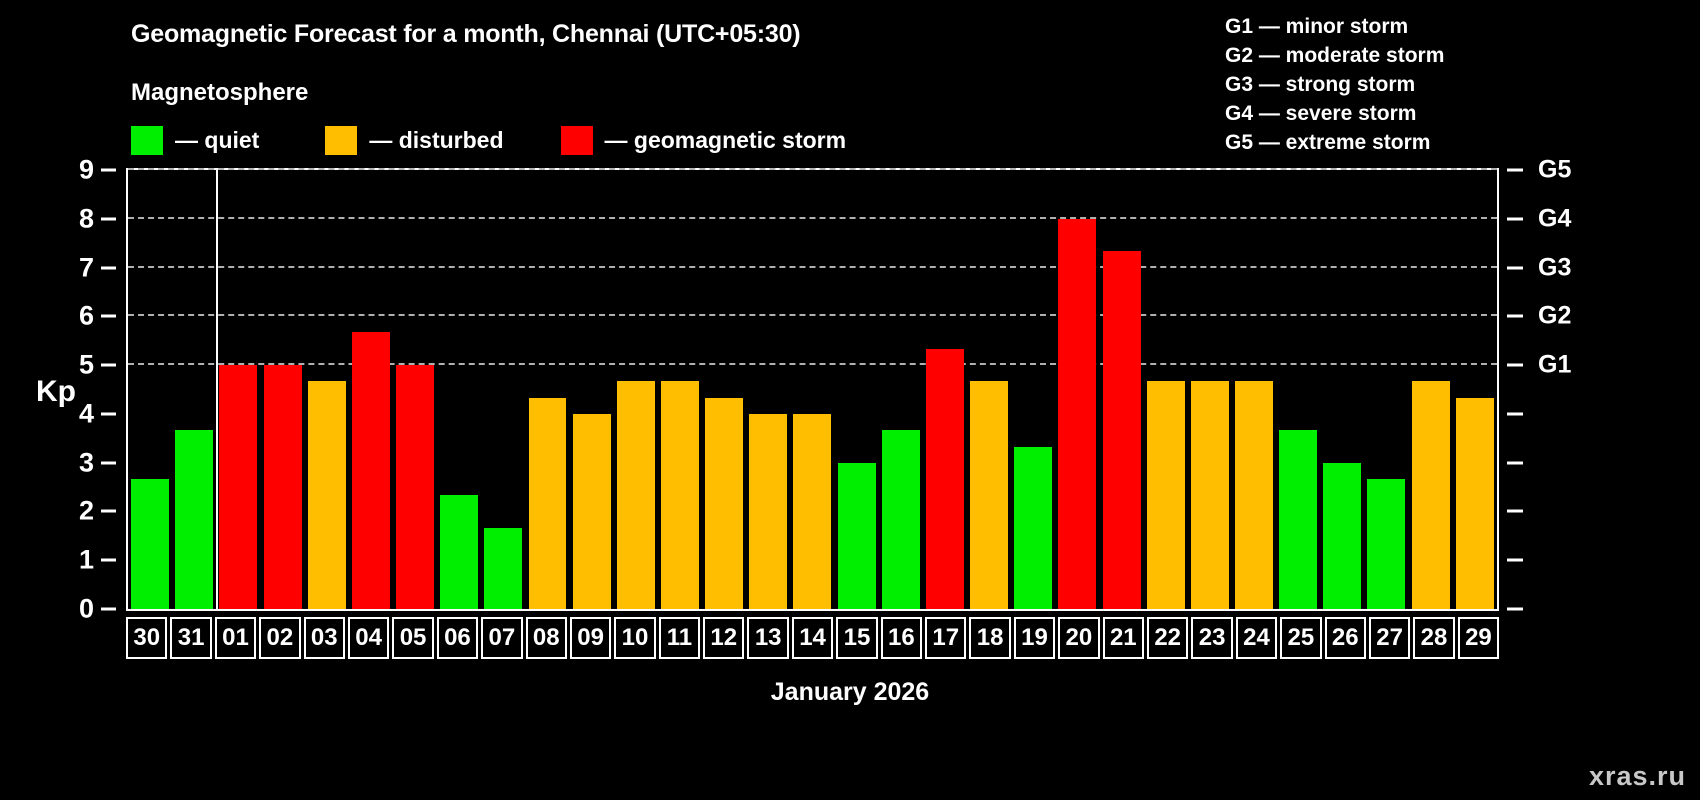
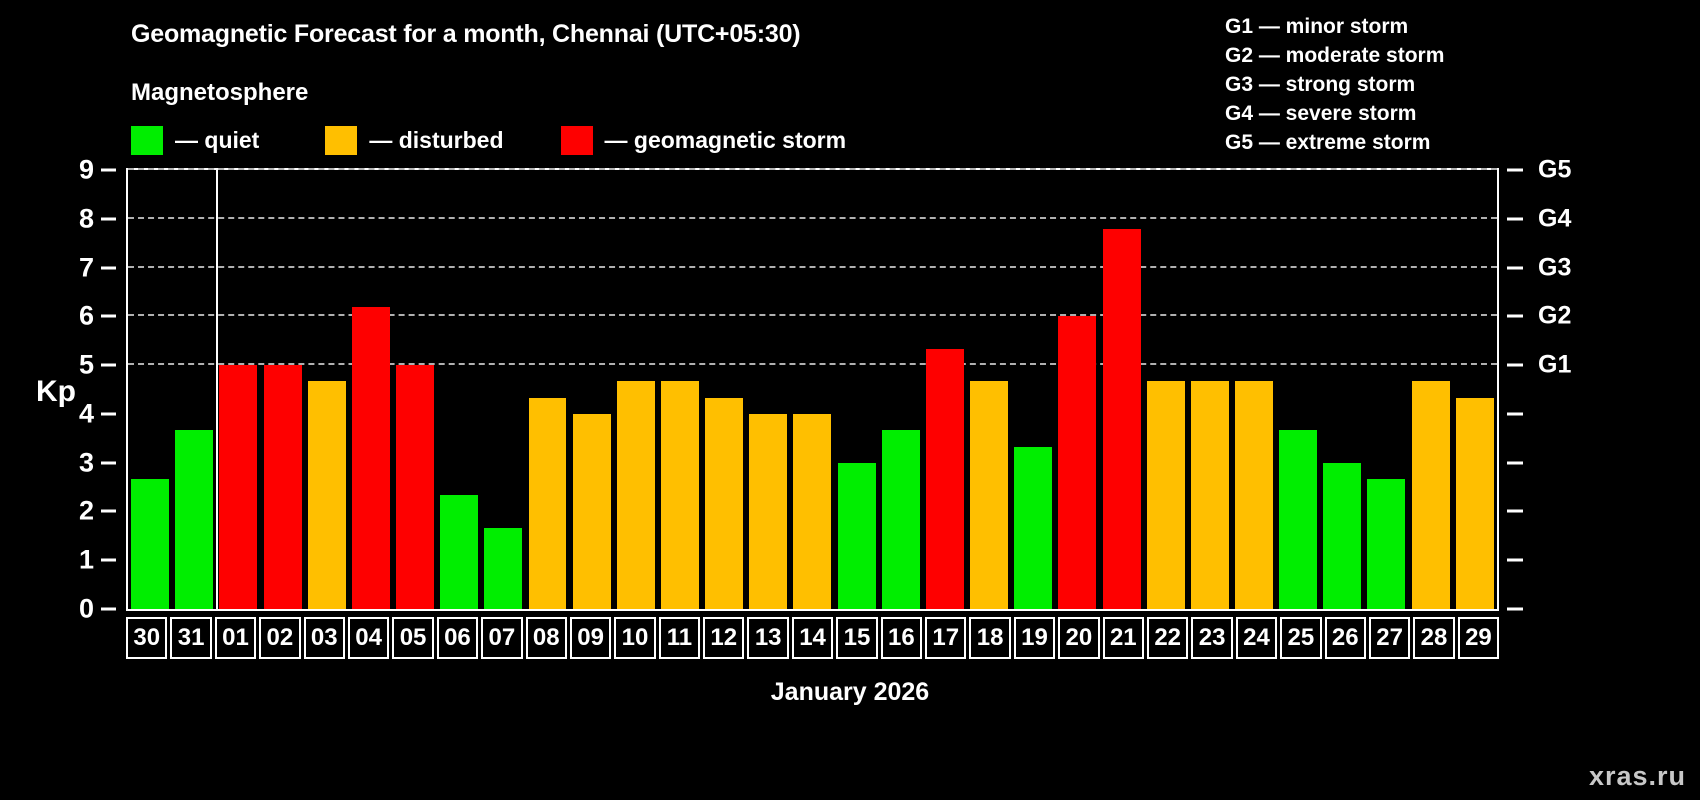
04: 5.7 -> 6.2
20: 8.0 -> 6.0
21: 7.3 -> 7.8
